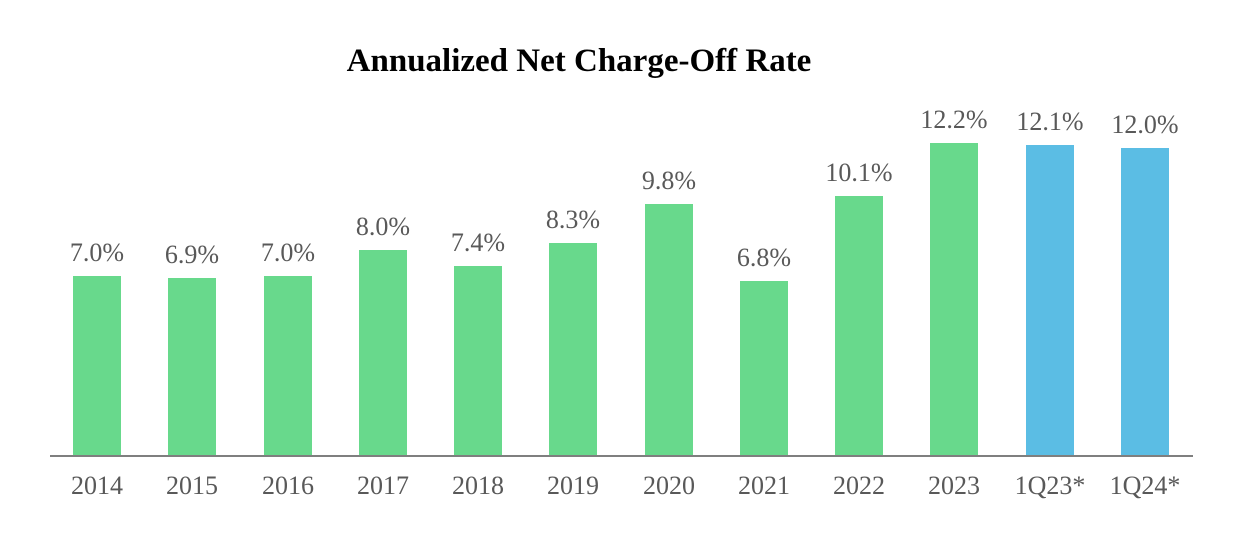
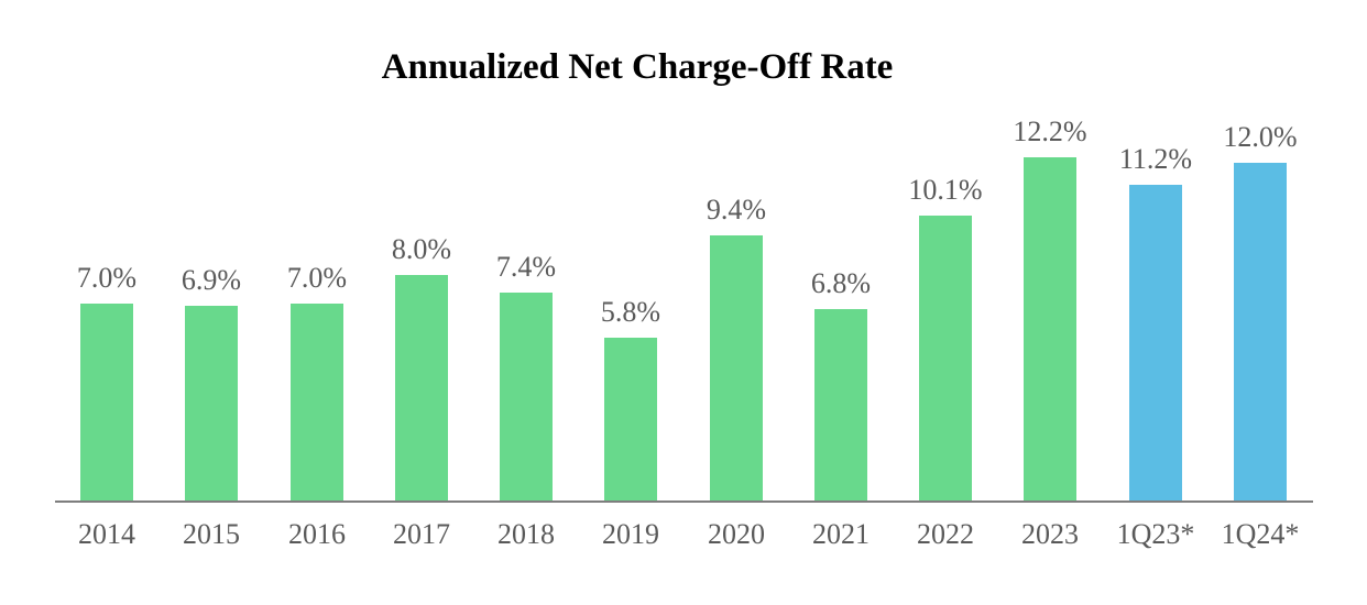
2019: 8.3% -> 5.8%
2020: 9.8% -> 9.4%
1Q23*: 12.1% -> 11.2%
